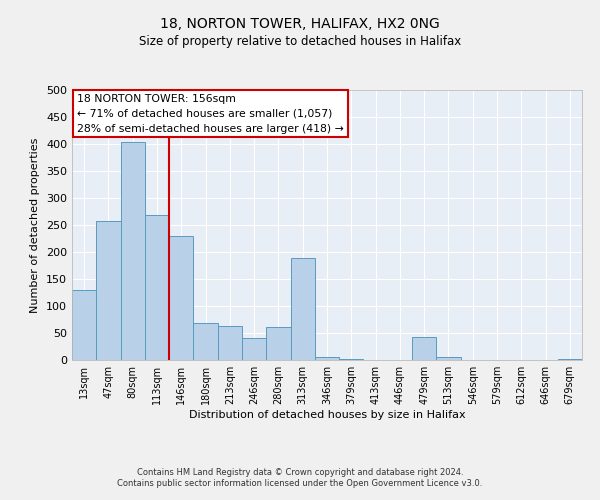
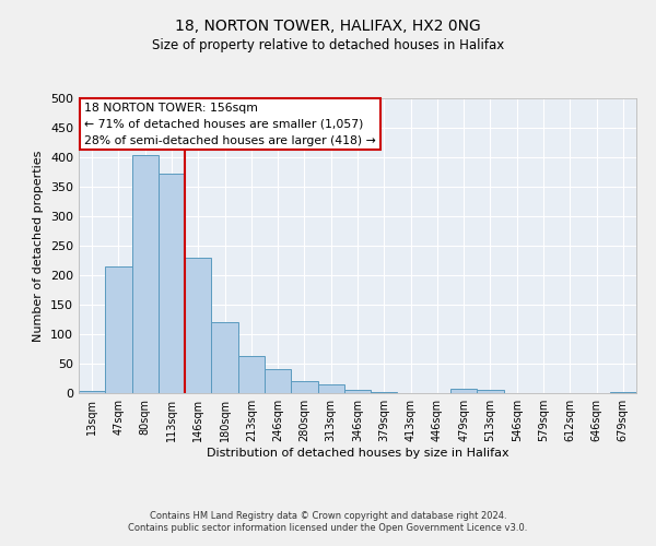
13sqm: 130 -> 3
47sqm: 258 -> 215
113sqm: 268 -> 372
180sqm: 68 -> 120
280sqm: 62 -> 21
313sqm: 188 -> 14
479sqm: 42 -> 8
